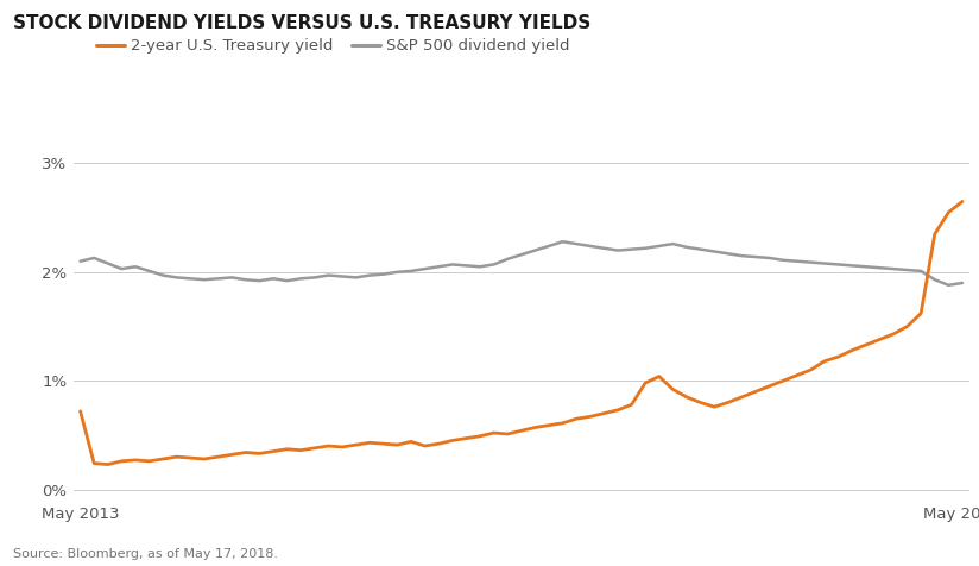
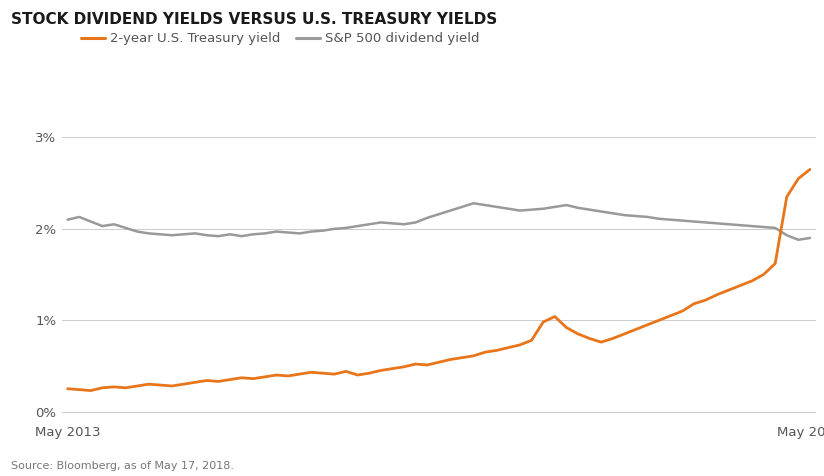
2-year U.S. Treasury yield/May 2013: 0.72% -> 0.25%
